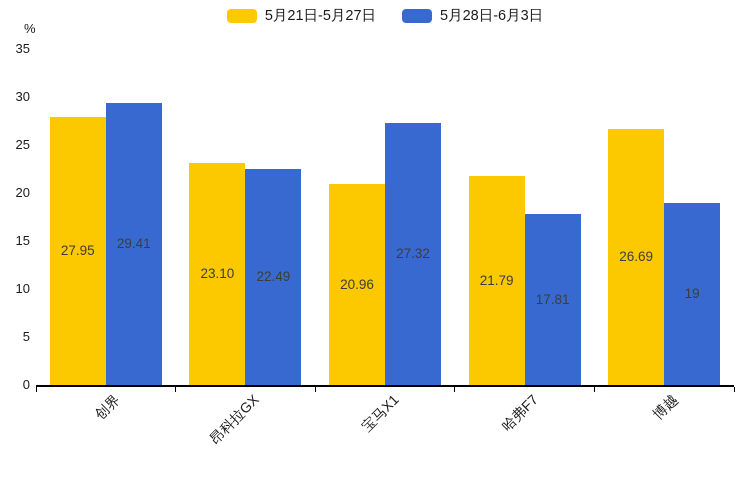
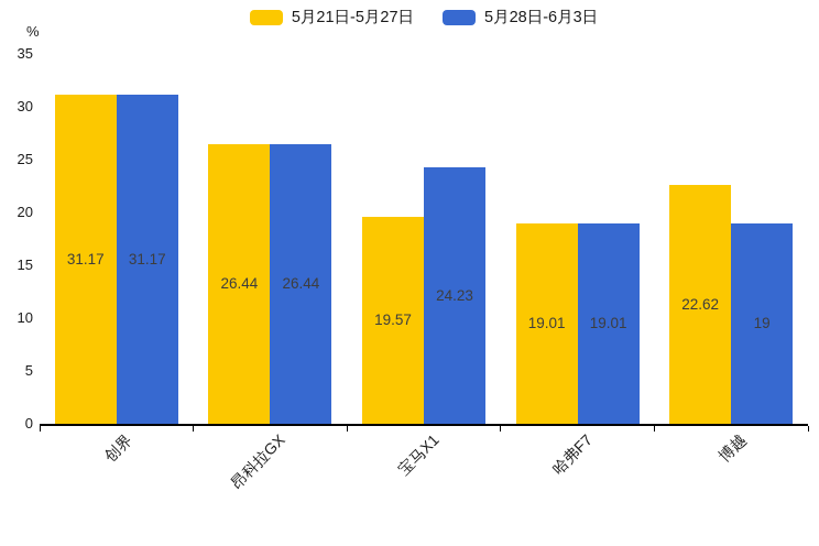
5月21日-5月27日/创界: 27.95 -> 31.17
5月28日-6月3日/创界: 29.41 -> 31.17
5月21日-5月27日/昂科拉GX: 23.10 -> 26.44
5月28日-6月3日/昂科拉GX: 22.49 -> 26.44
5月21日-5月27日/宝马X1: 20.96 -> 19.57
5月28日-6月3日/宝马X1: 27.32 -> 24.23
5月21日-5月27日/哈弗F7: 21.79 -> 19.01
5月28日-6月3日/哈弗F7: 17.81 -> 19.01
5月21日-5月27日/博越: 26.69 -> 22.62
